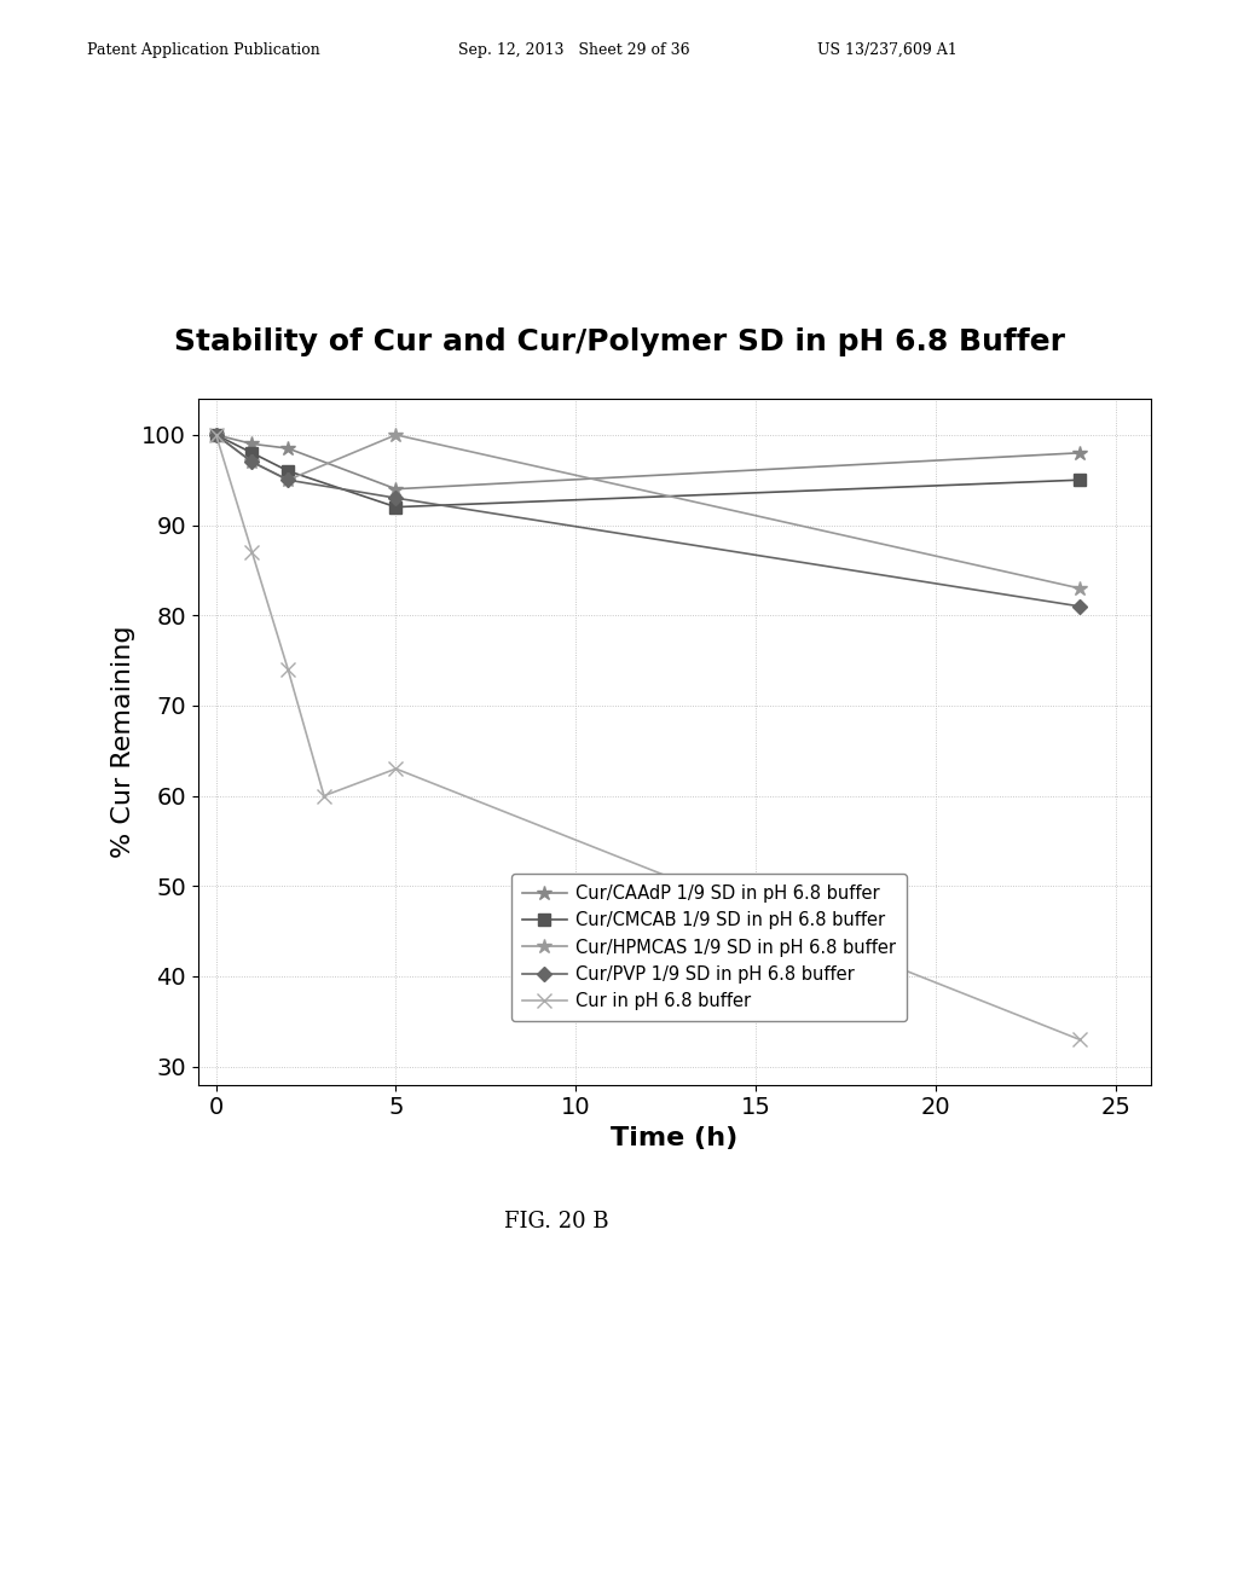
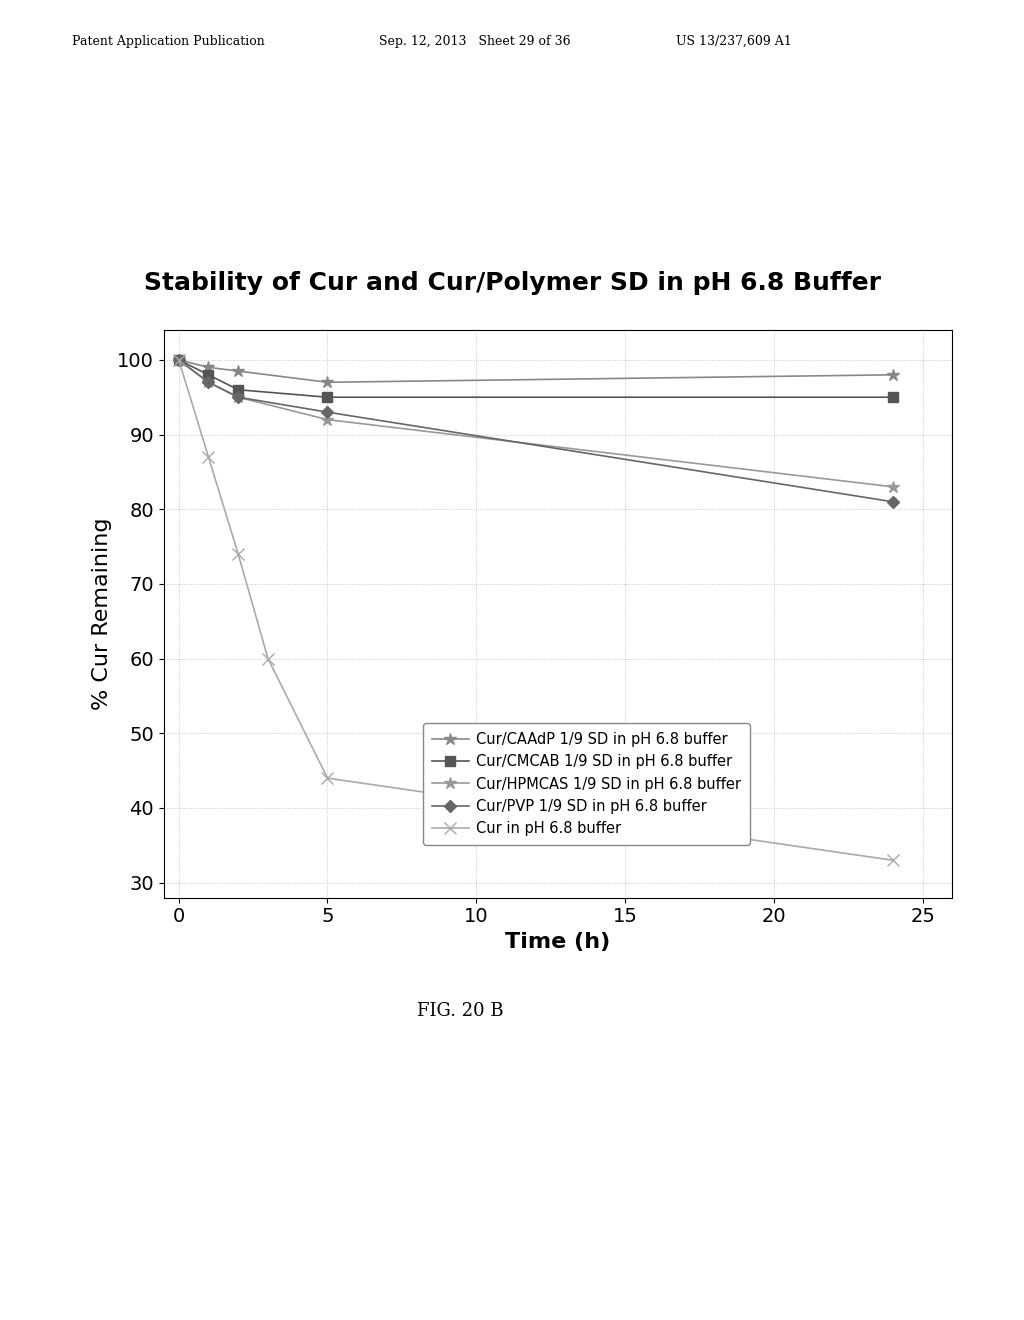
Cur/CAAdP 1/9 SD in pH 6.8 buffer/5: 94.0 -> 97.0
Cur/CMCAB 1/9 SD in pH 6.8 buffer/5: 92 -> 95
Cur/HPMCAS 1/9 SD in pH 6.8 buffer/5: 100 -> 92
Cur in pH 6.8 buffer/5: 63 -> 44
